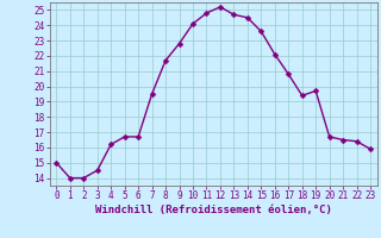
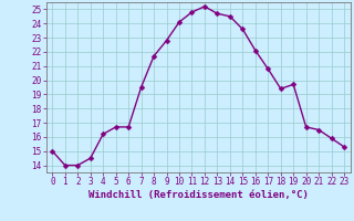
22: 16.4 -> 15.9
23: 15.9 -> 15.3
